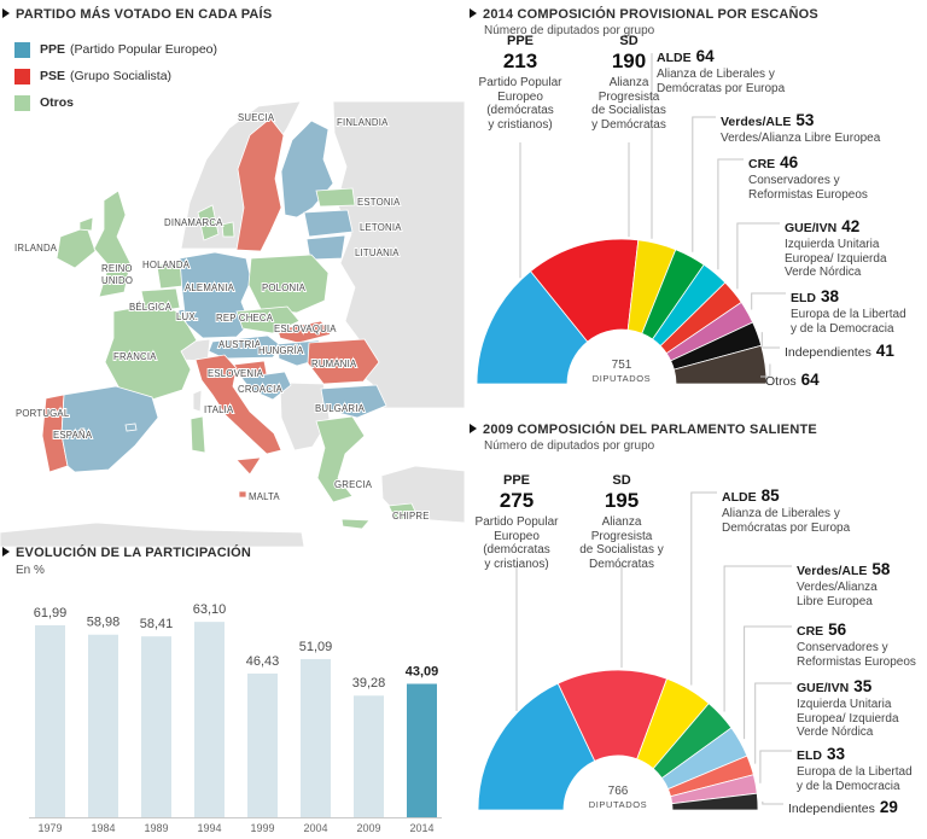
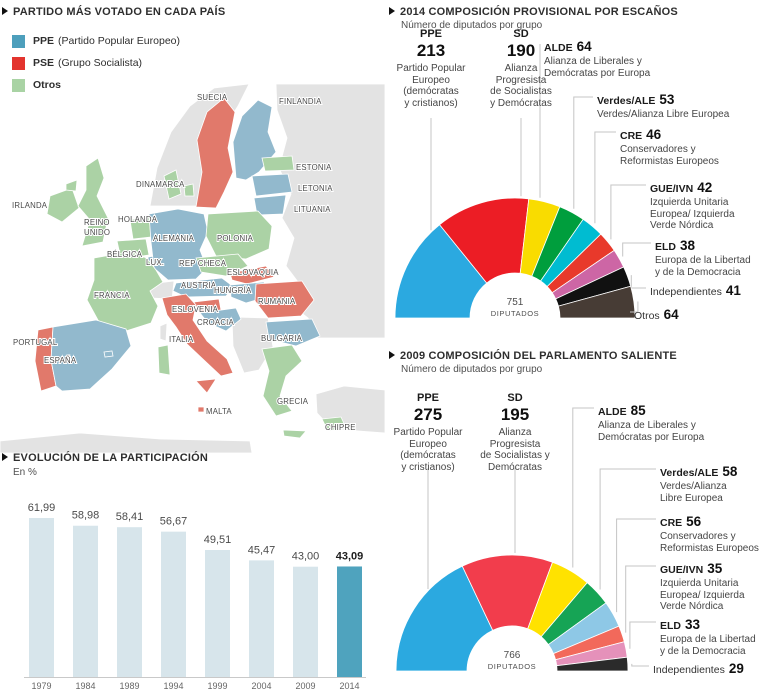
EVOLUCIÓN DE LA PARTICIPACIÓN/1994: 63,10 -> 56,67
EVOLUCIÓN DE LA PARTICIPACIÓN/1999: 46,43 -> 49,51
EVOLUCIÓN DE LA PARTICIPACIÓN/2004: 51,09 -> 45,47
EVOLUCIÓN DE LA PARTICIPACIÓN/2009: 39,28 -> 43,00
